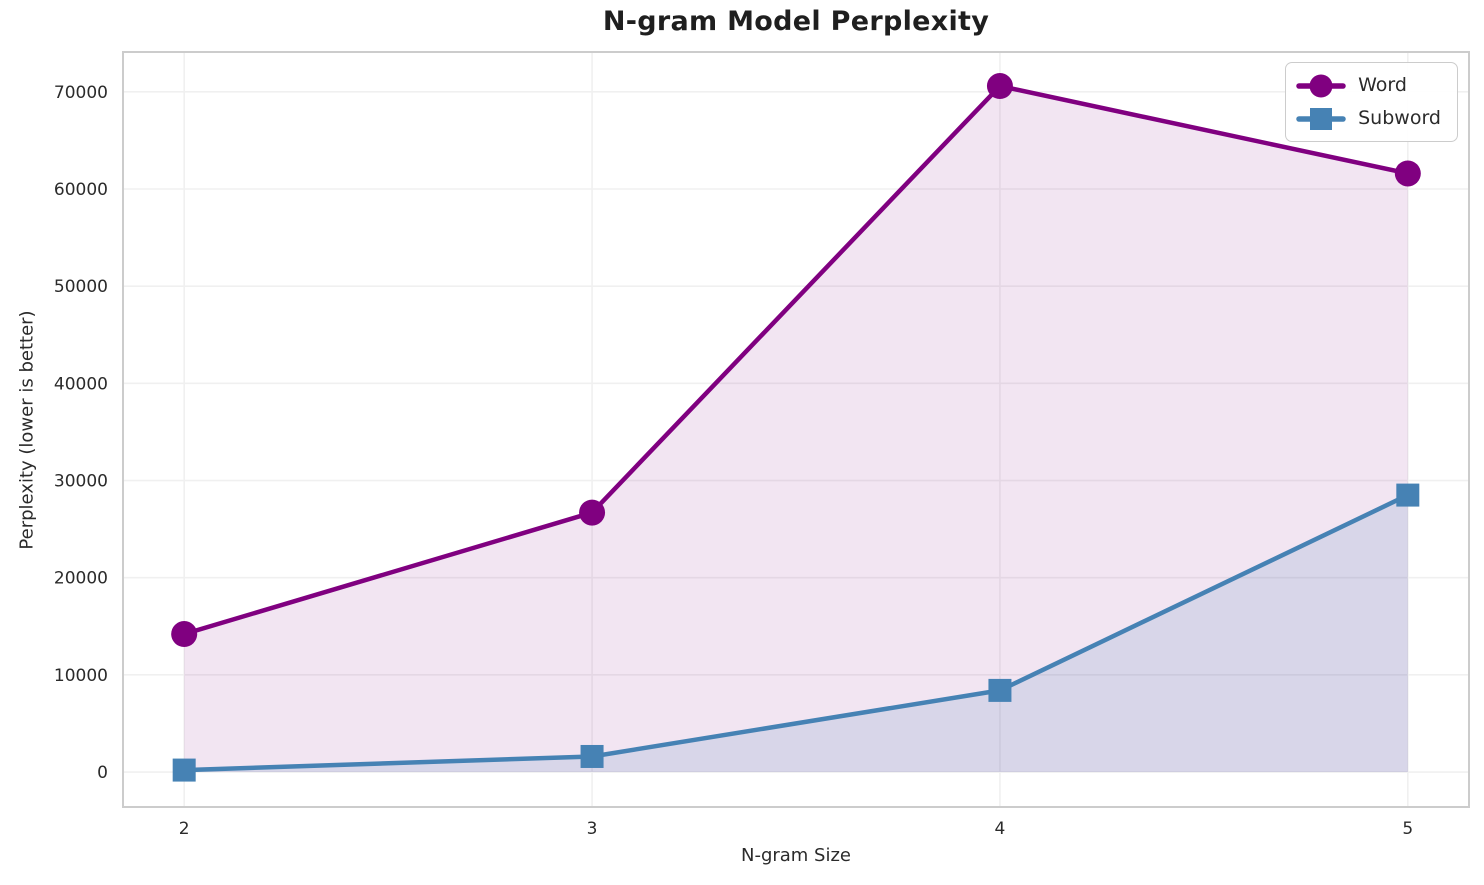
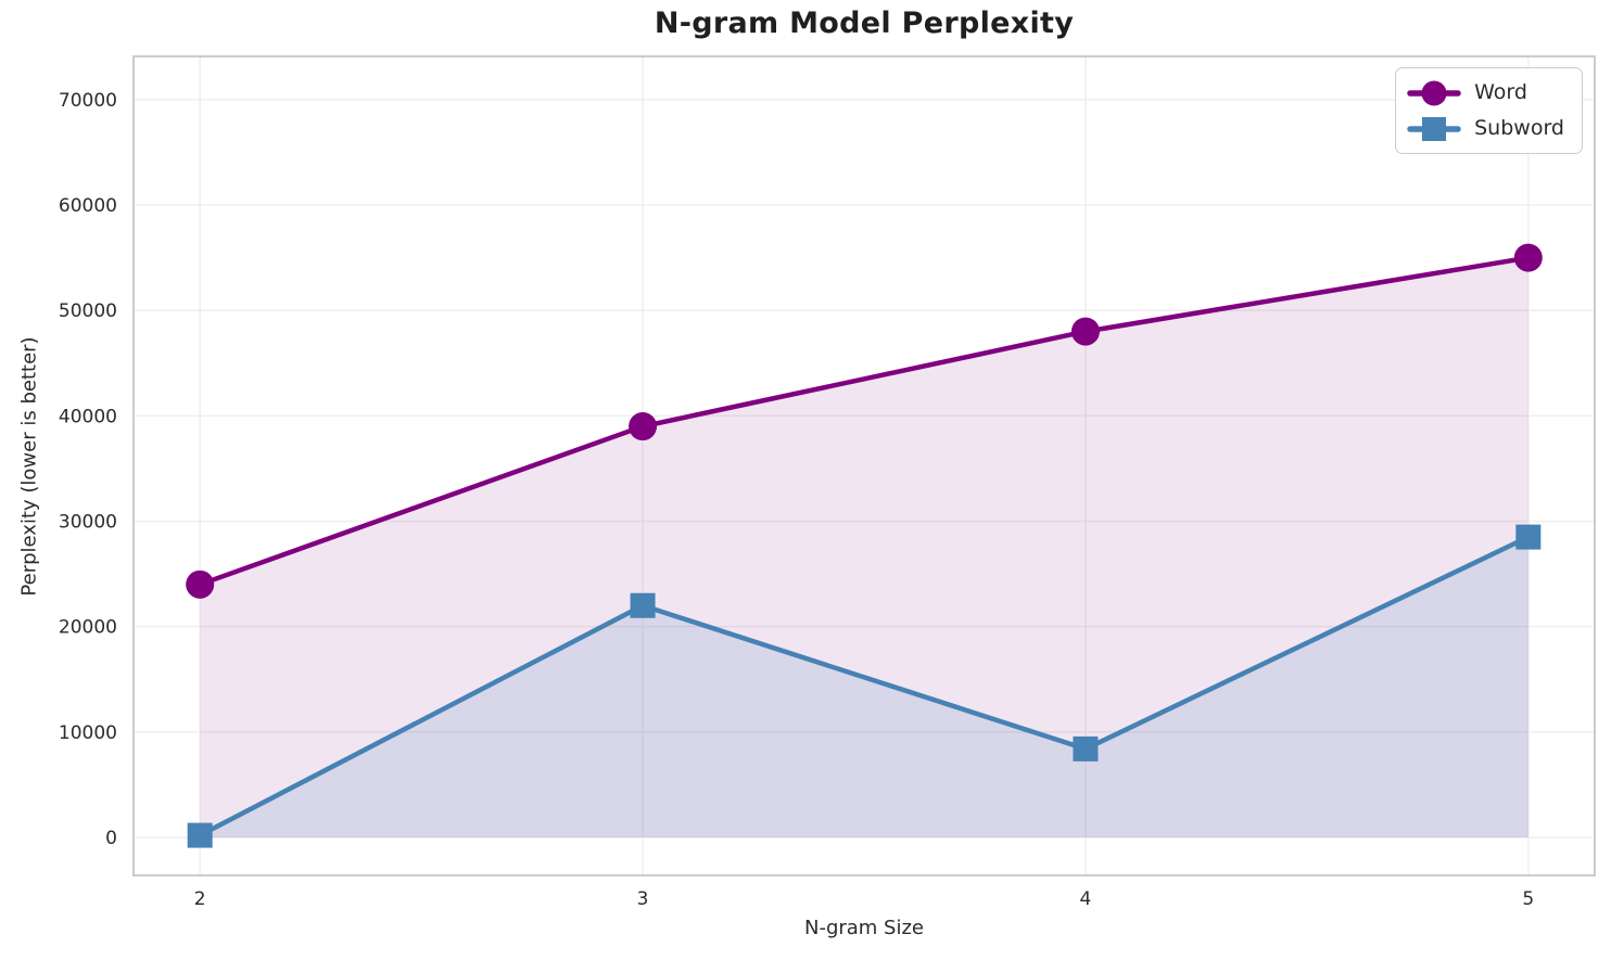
Word/2: 14000 -> 24000
Word/3: 27000 -> 39000
Subword/3: 2000 -> 22000
Word/4: 71000 -> 48000
Word/5: 62000 -> 55000
